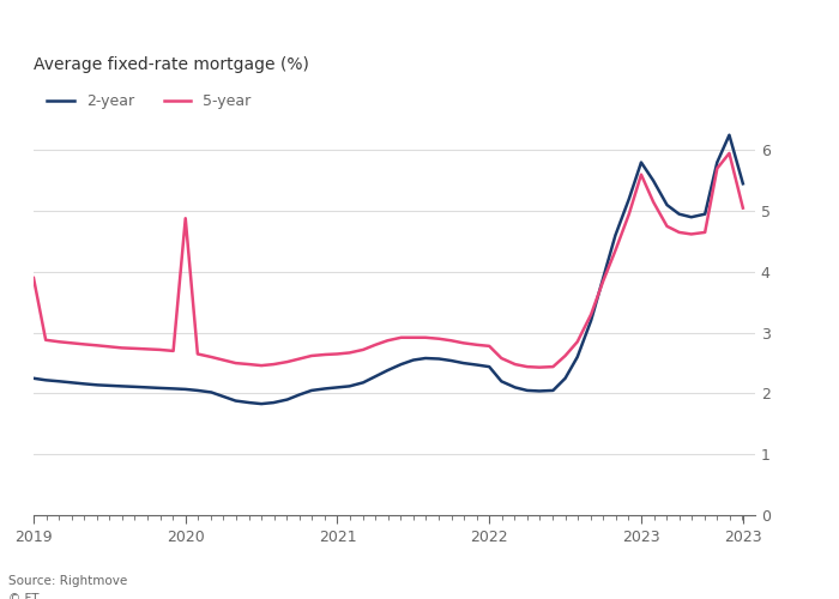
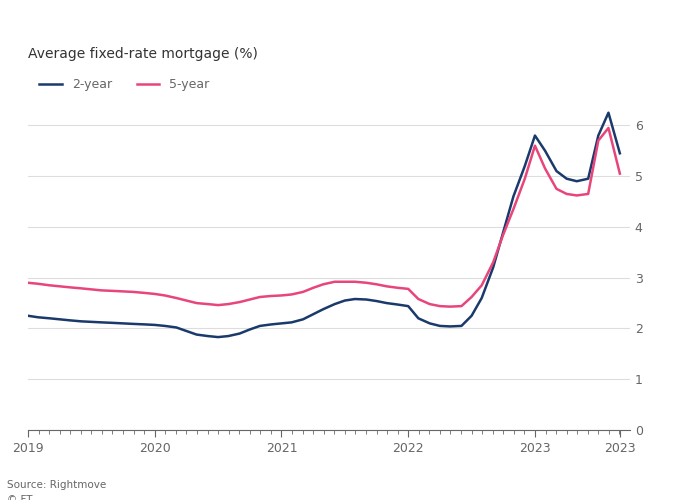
5-year/2019: 3.90 -> 2.90
5-year/2020: 4.88 -> 2.68
